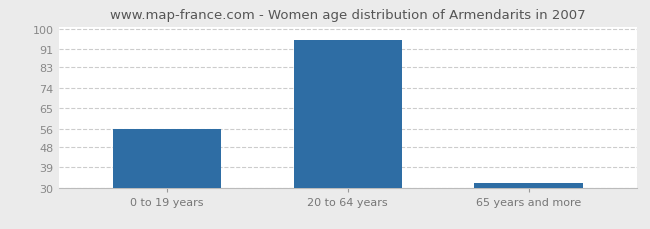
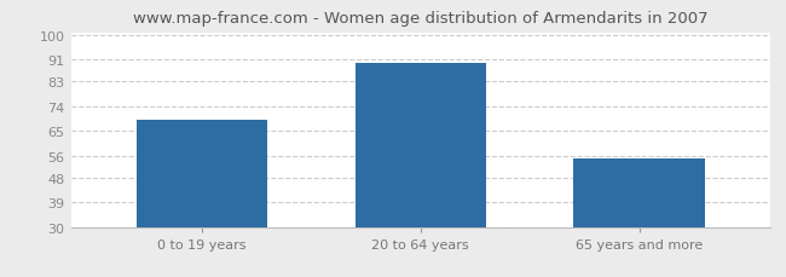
0 to 19 years: 56 -> 69
20 to 64 years: 95 -> 90
65 years and more: 32 -> 55
